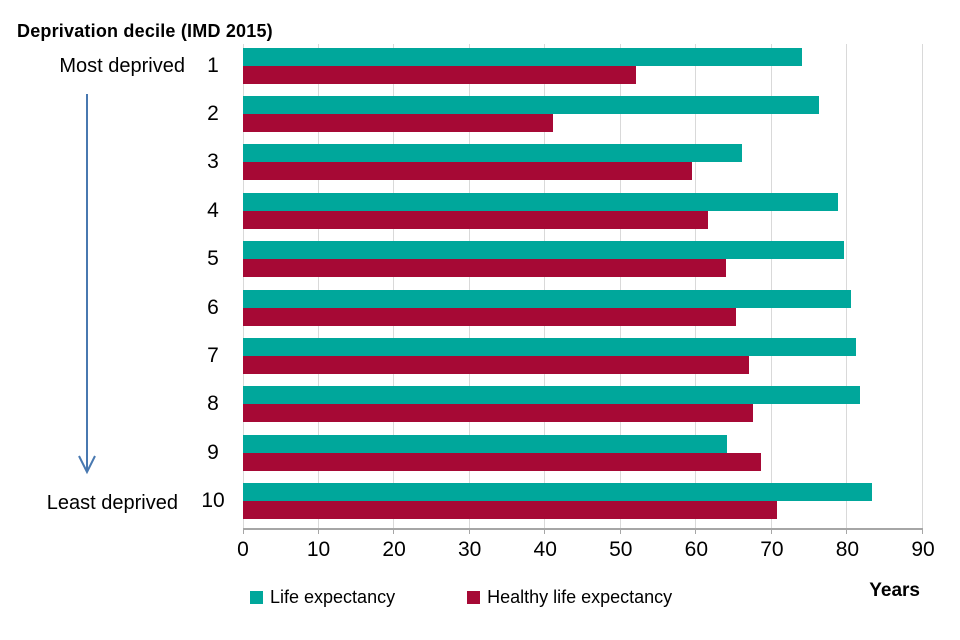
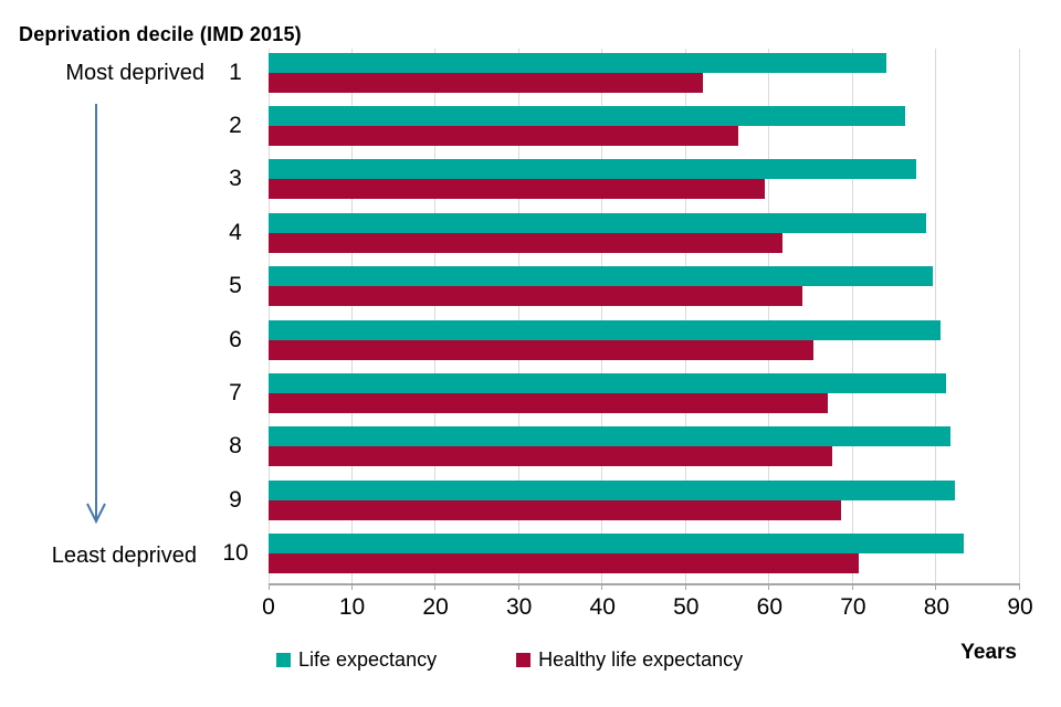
Healthy life expectancy/2: 41 -> 56
Life expectancy/3: 66 -> 78
Life expectancy/9: 64 -> 82
